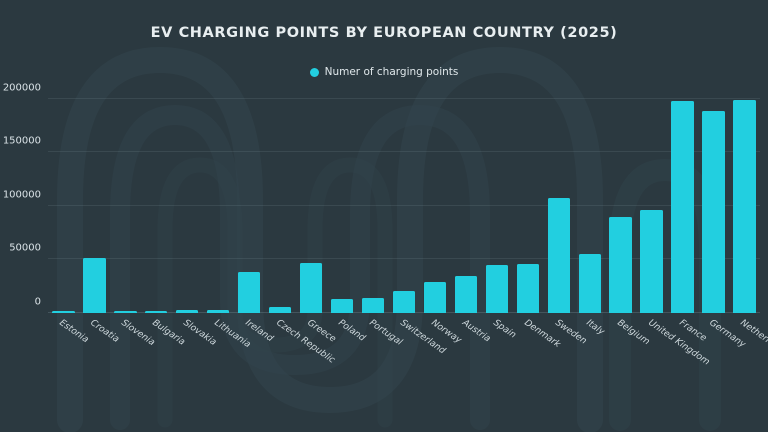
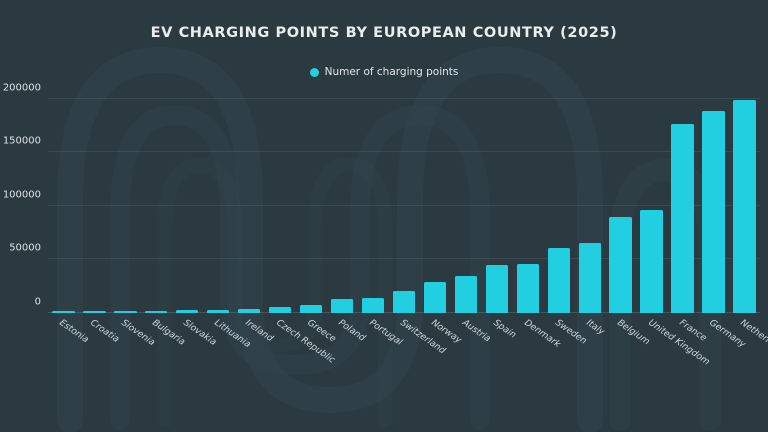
Croatia: 51000 -> 2000
Ireland: 38000 -> 4000
Greece: 47000 -> 8000
Sweden: 107000 -> 61000
Italy: 55000 -> 65000
France: 198000 -> 176000
